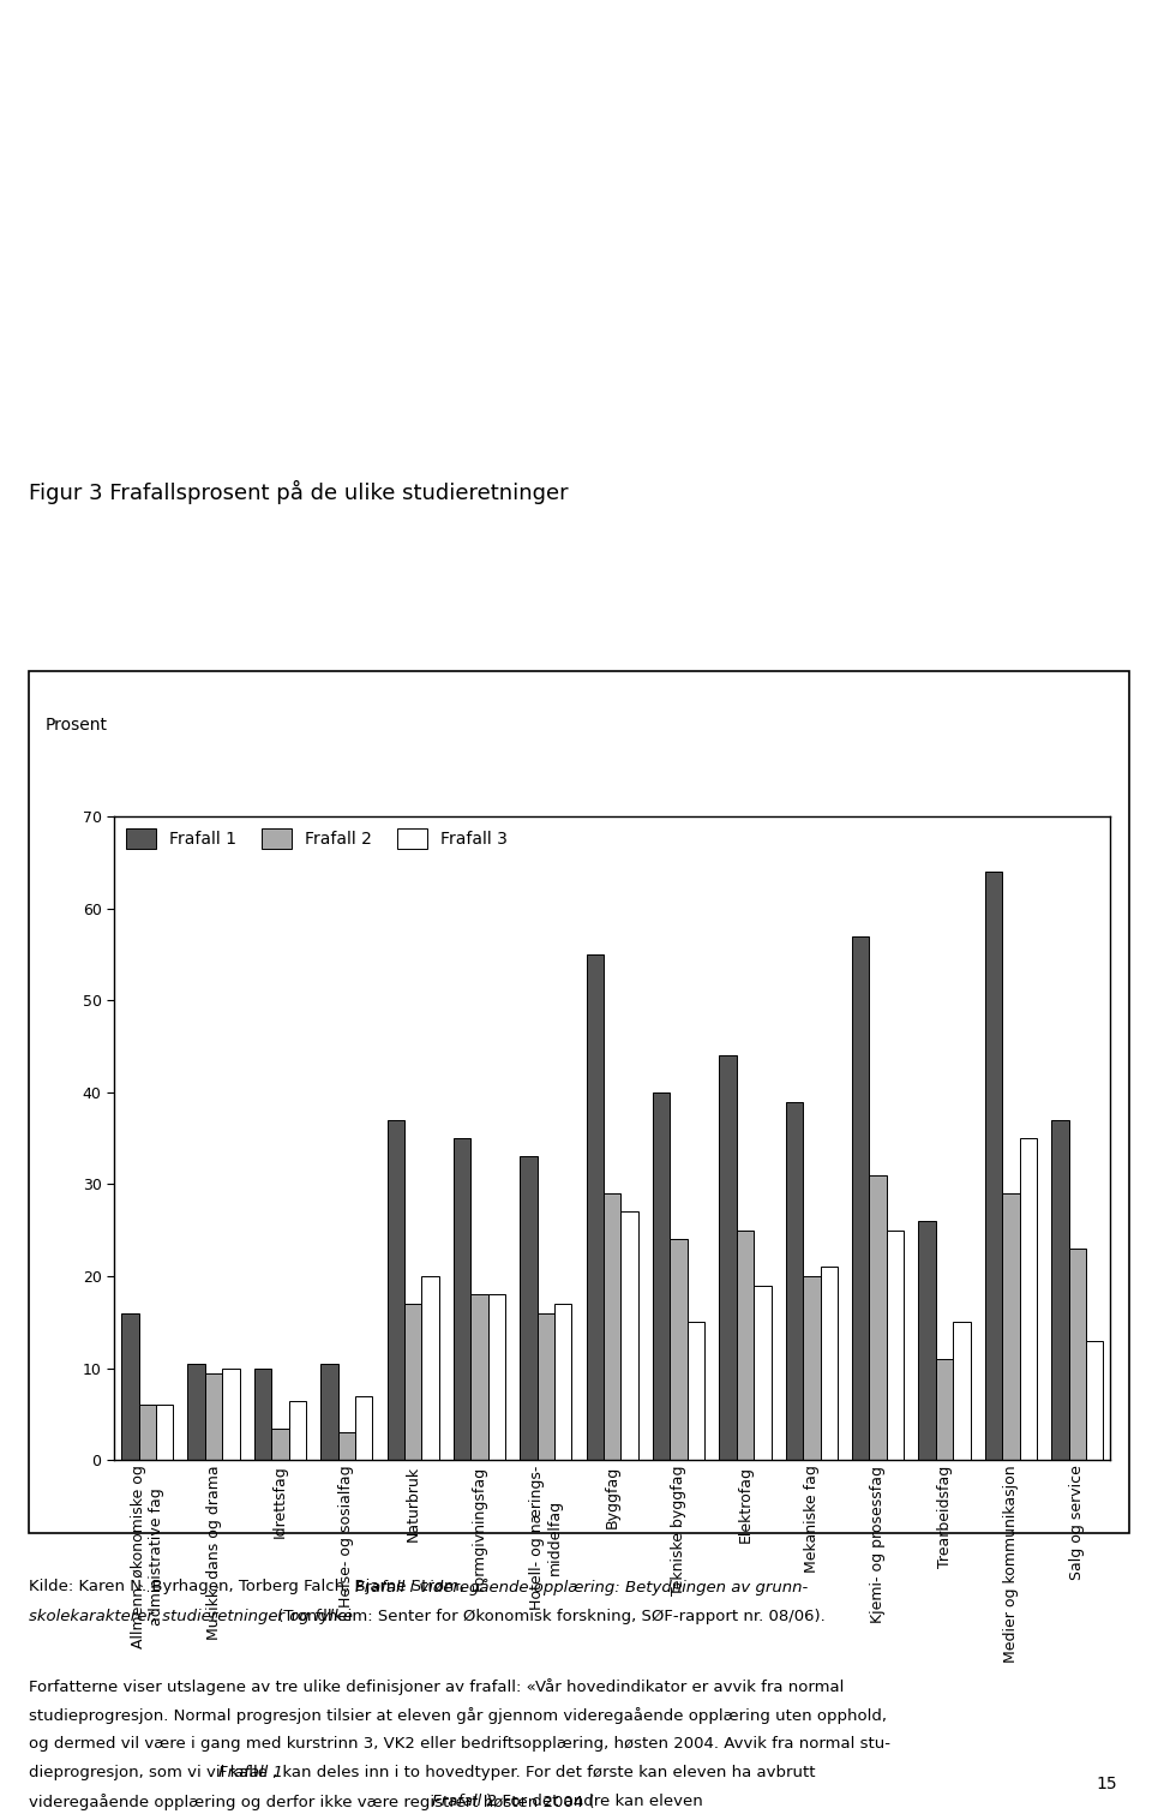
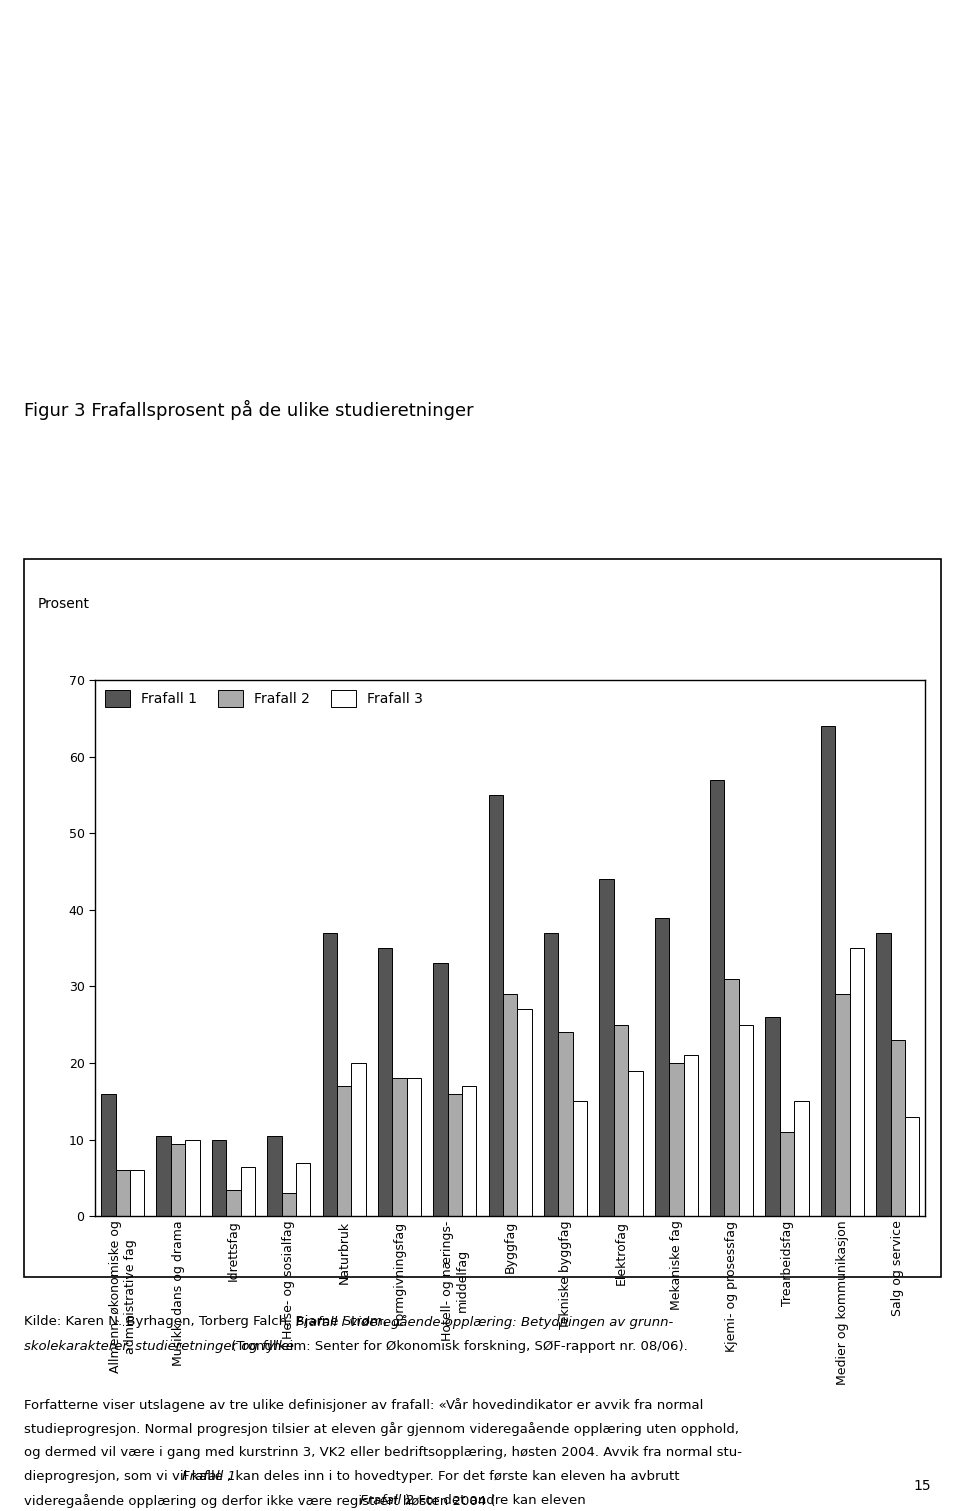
Frafall 1/Tekniske byggfag: 40.0 -> 37.0
